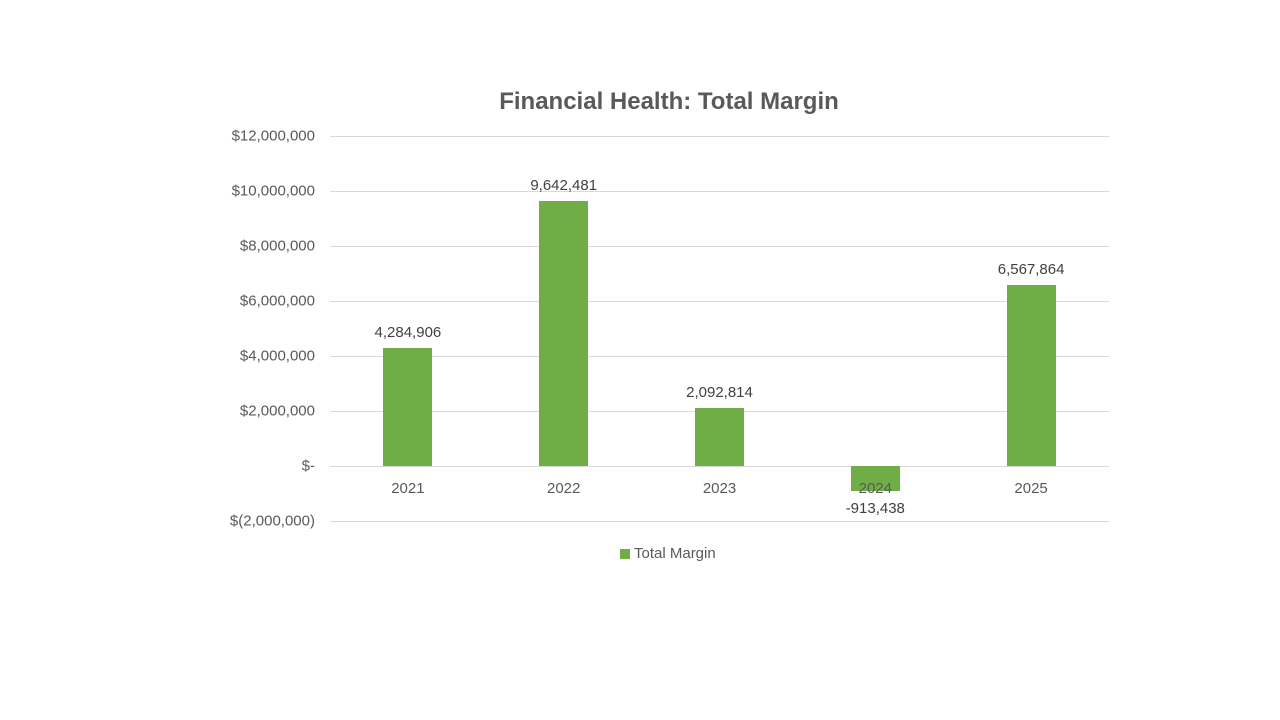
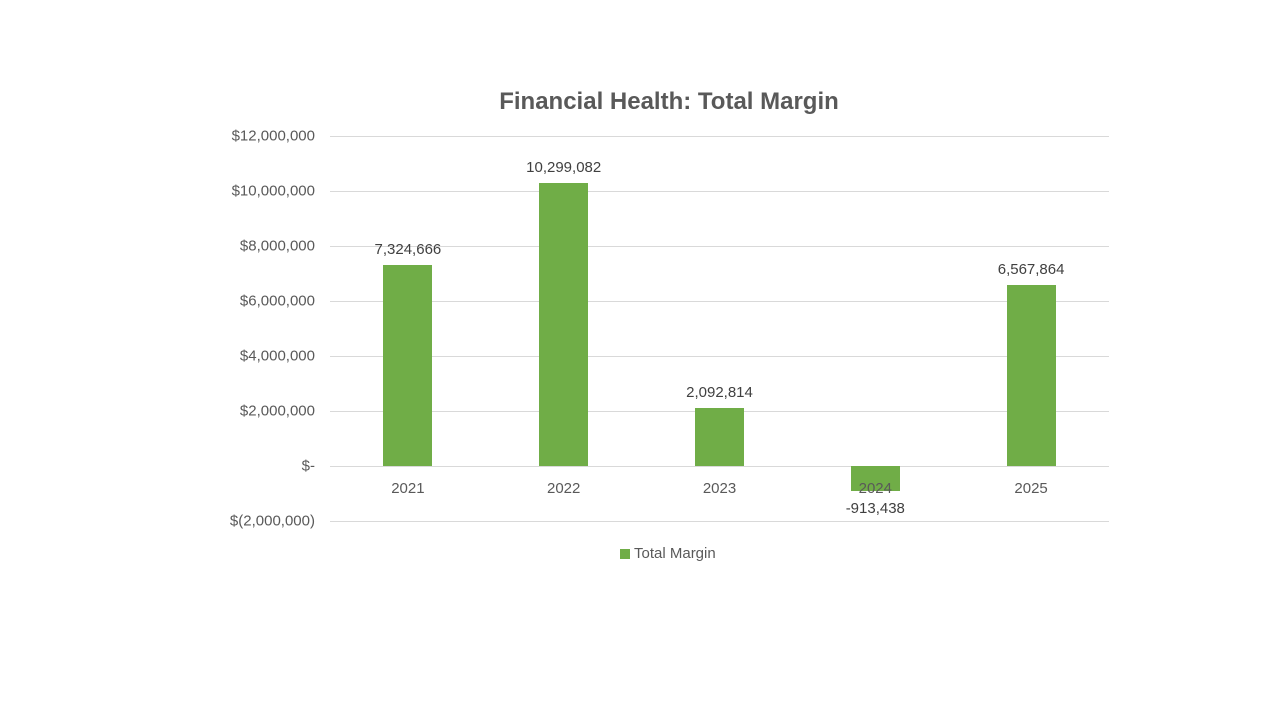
2021: 4,284,906 -> 7,324,666
2022: 9,642,481 -> 10,299,082
